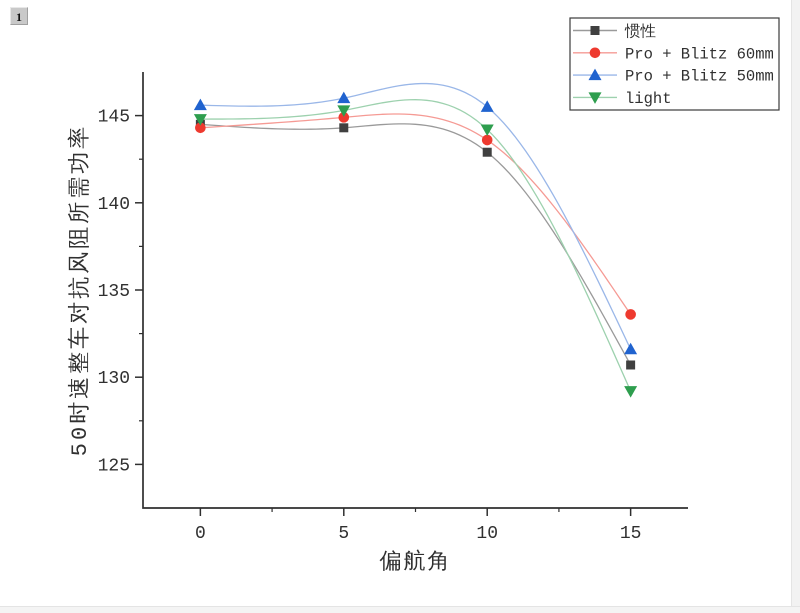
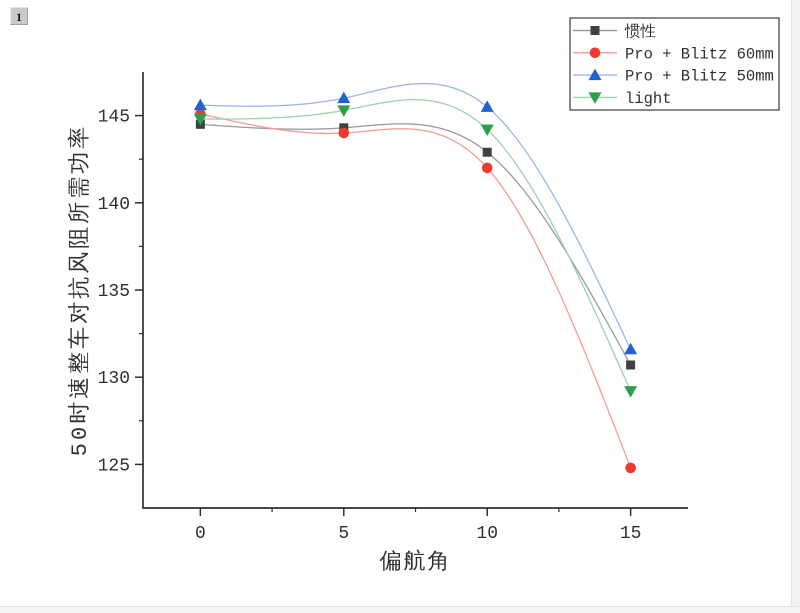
Pro + Blitz 60mm/0: 144.3 -> 145.1
Pro + Blitz 60mm/5: 144.9 -> 144.0
Pro + Blitz 60mm/10: 143.6 -> 142.0
Pro + Blitz 60mm/15: 133.6 -> 124.8
